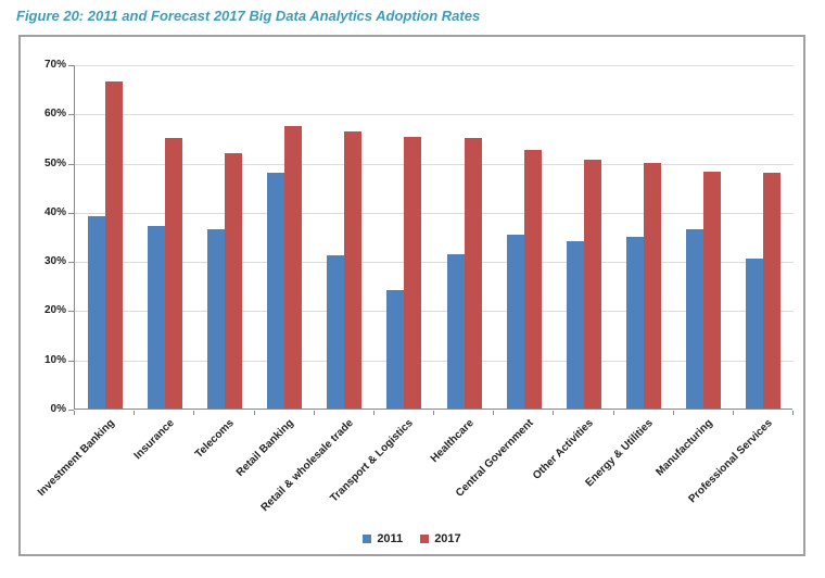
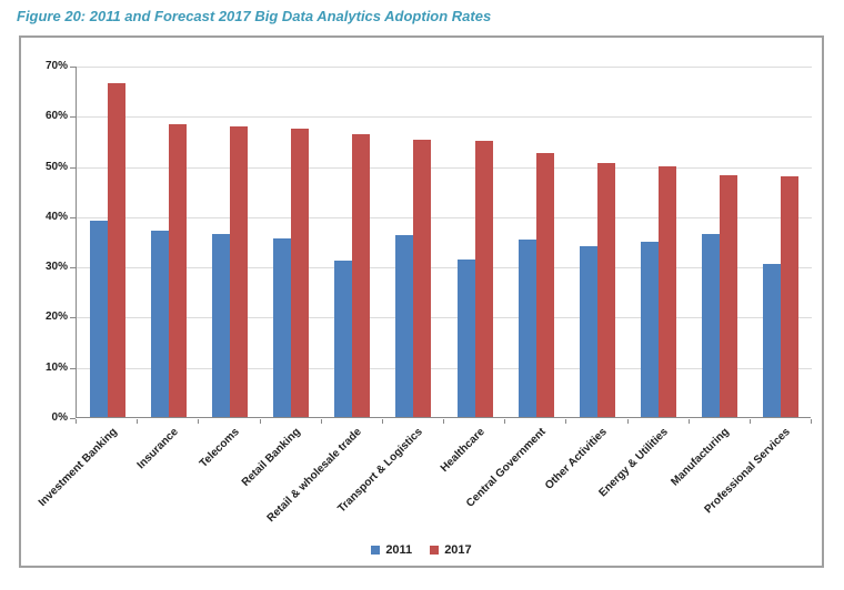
2017/Insurance: 55% -> 58%
2017/Telecoms: 52% -> 58%
2011/Retail Banking: 48% -> 36%
2011/Transport & Logistics: 24% -> 36%
